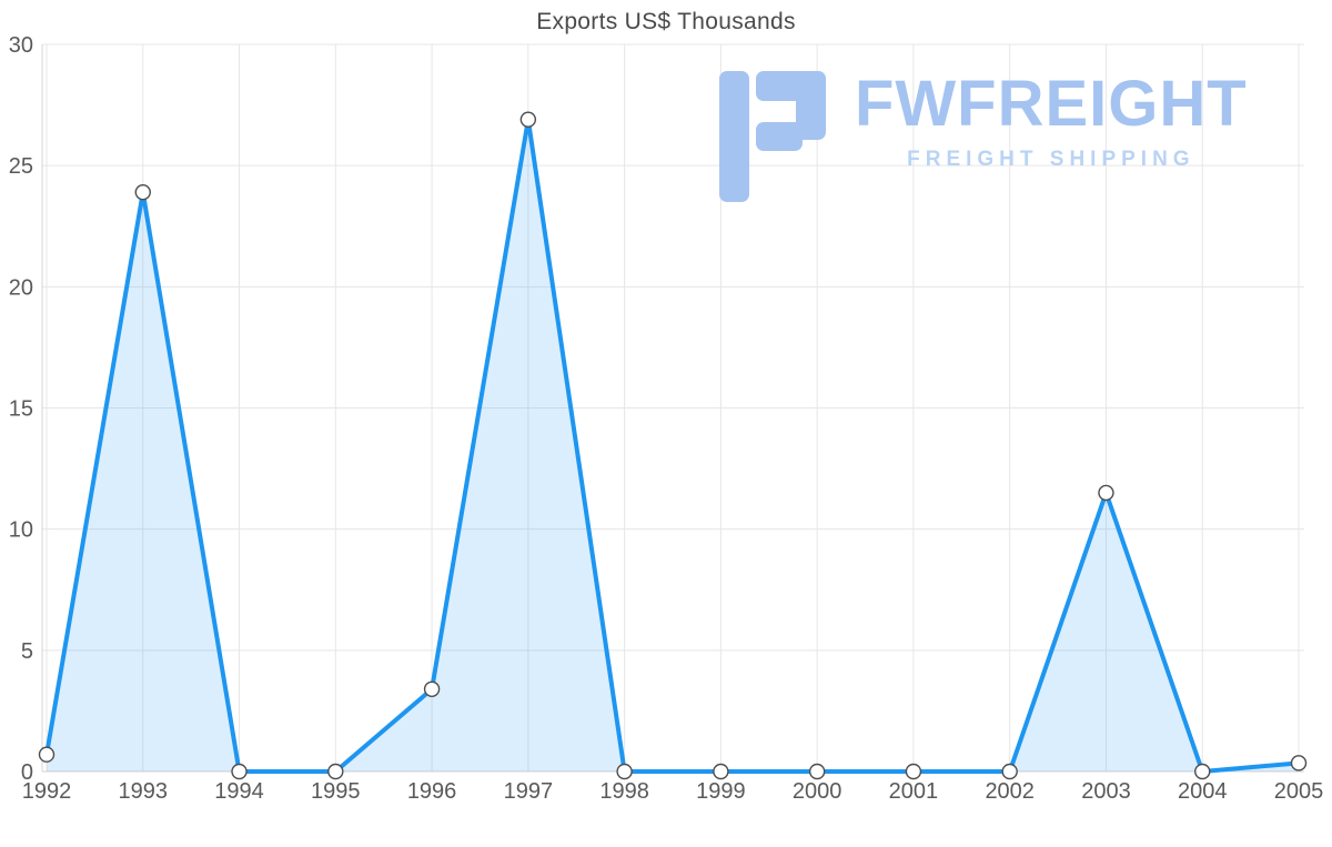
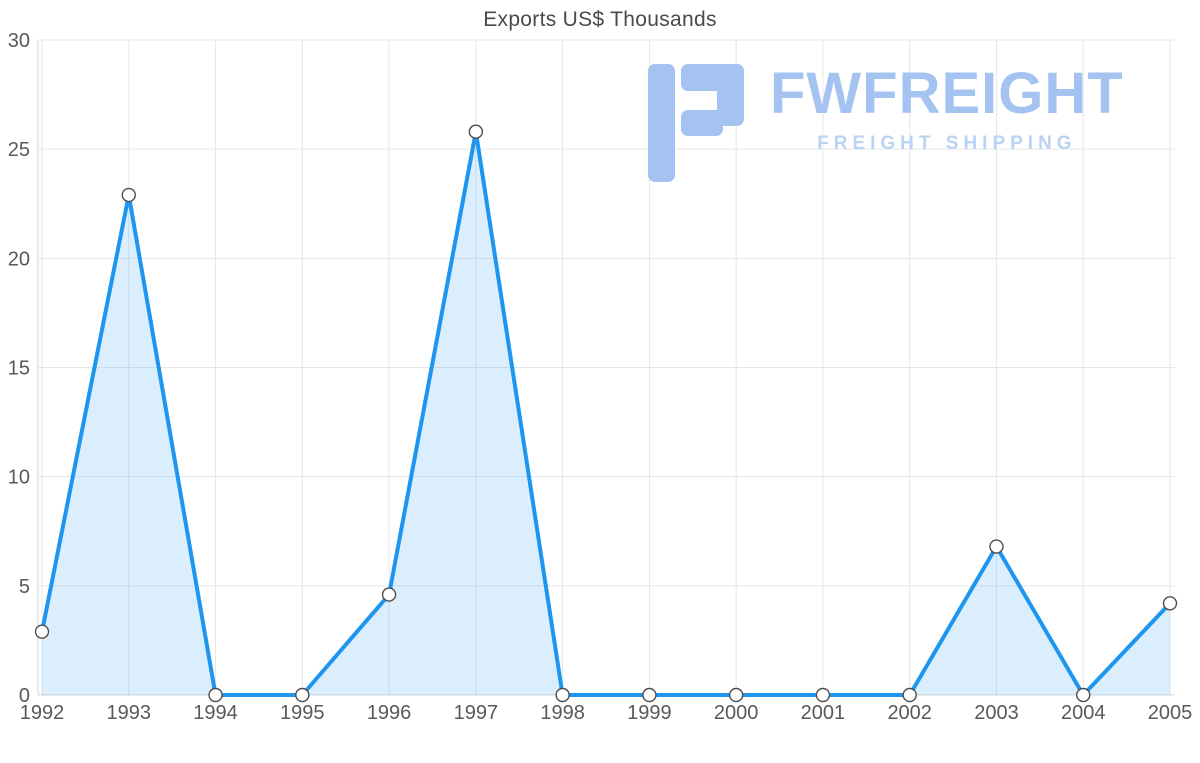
1992: 0.7 -> 2.9
1993: 23.9 -> 22.9
1996: 3.4 -> 4.6
1997: 26.9 -> 25.8
2003: 11.5 -> 6.8
2005: 0.3 -> 4.2
